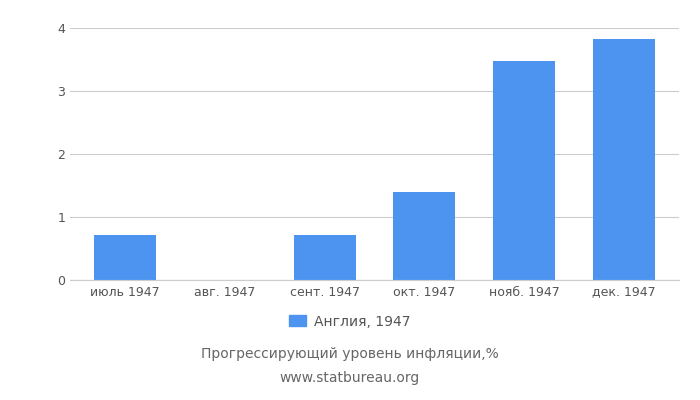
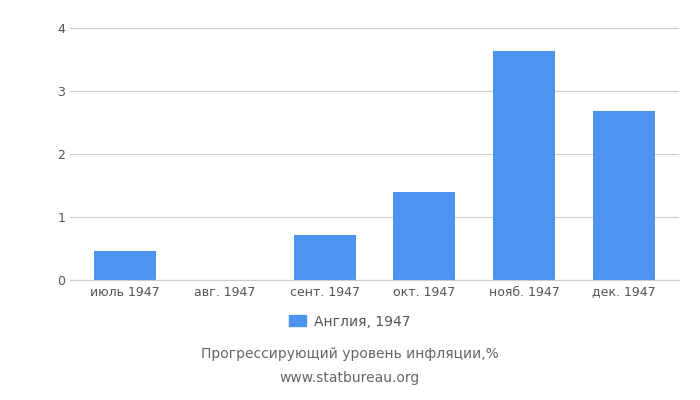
июль 1947: 0.71 -> 0.46
нояб. 1947: 3.47 -> 3.64
дек. 1947: 3.82 -> 2.68
